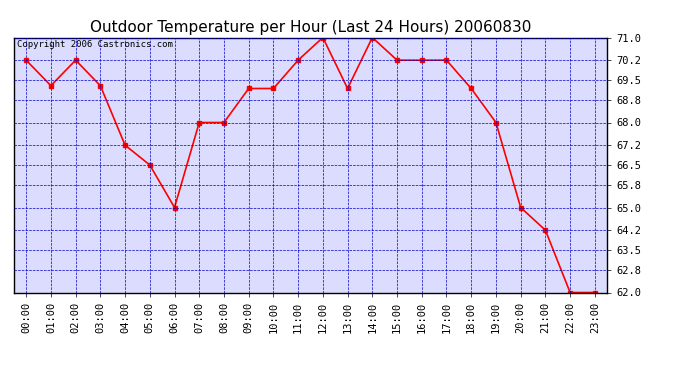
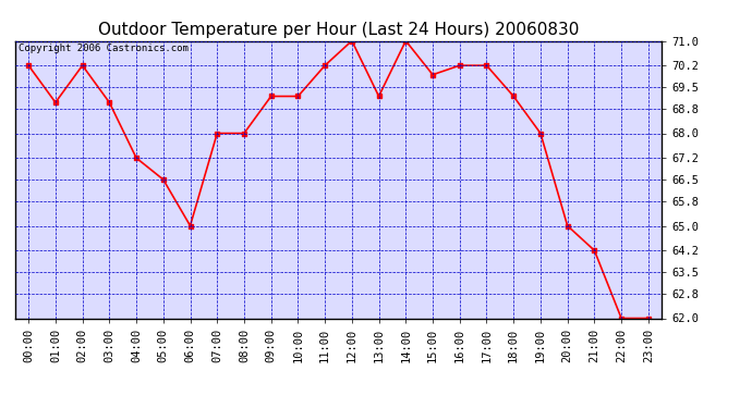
01:00: 69.3 -> 69.0
03:00: 69.3 -> 69.0
15:00: 70.2 -> 69.9
